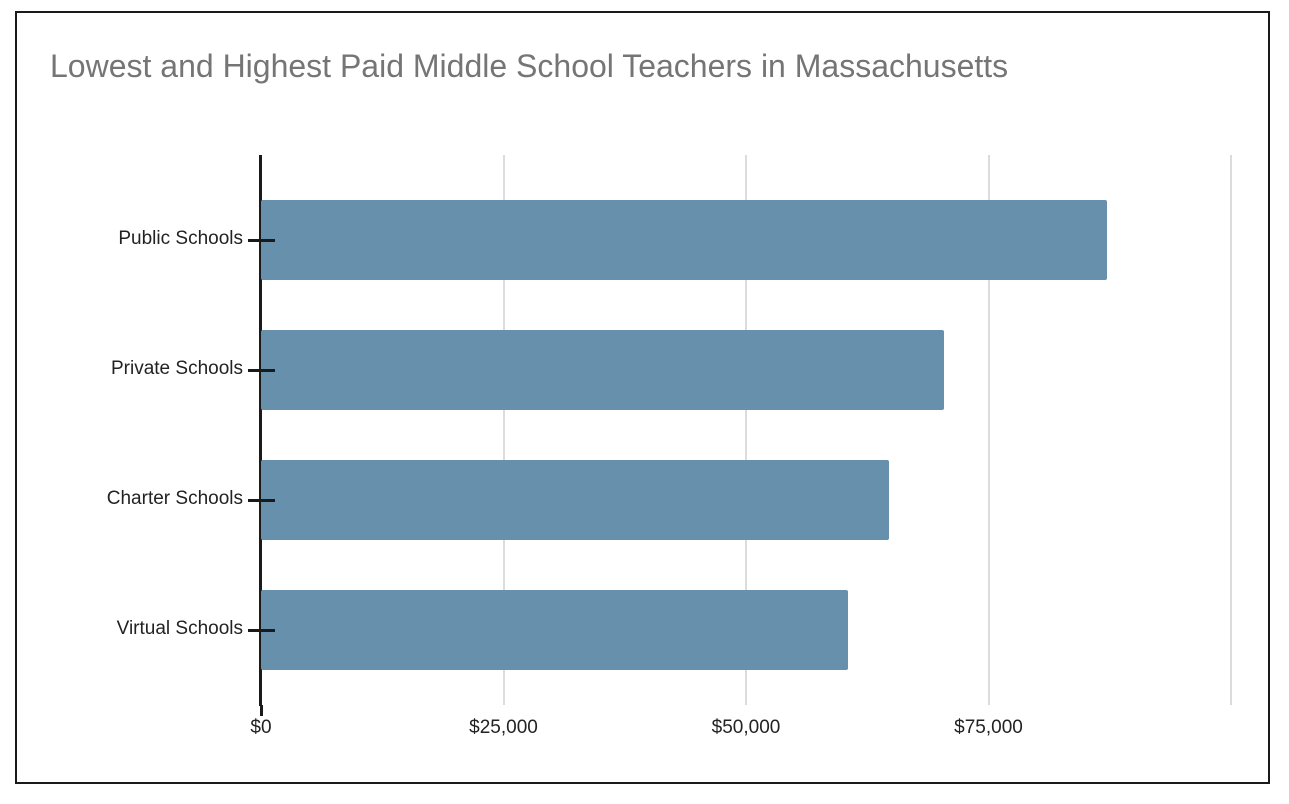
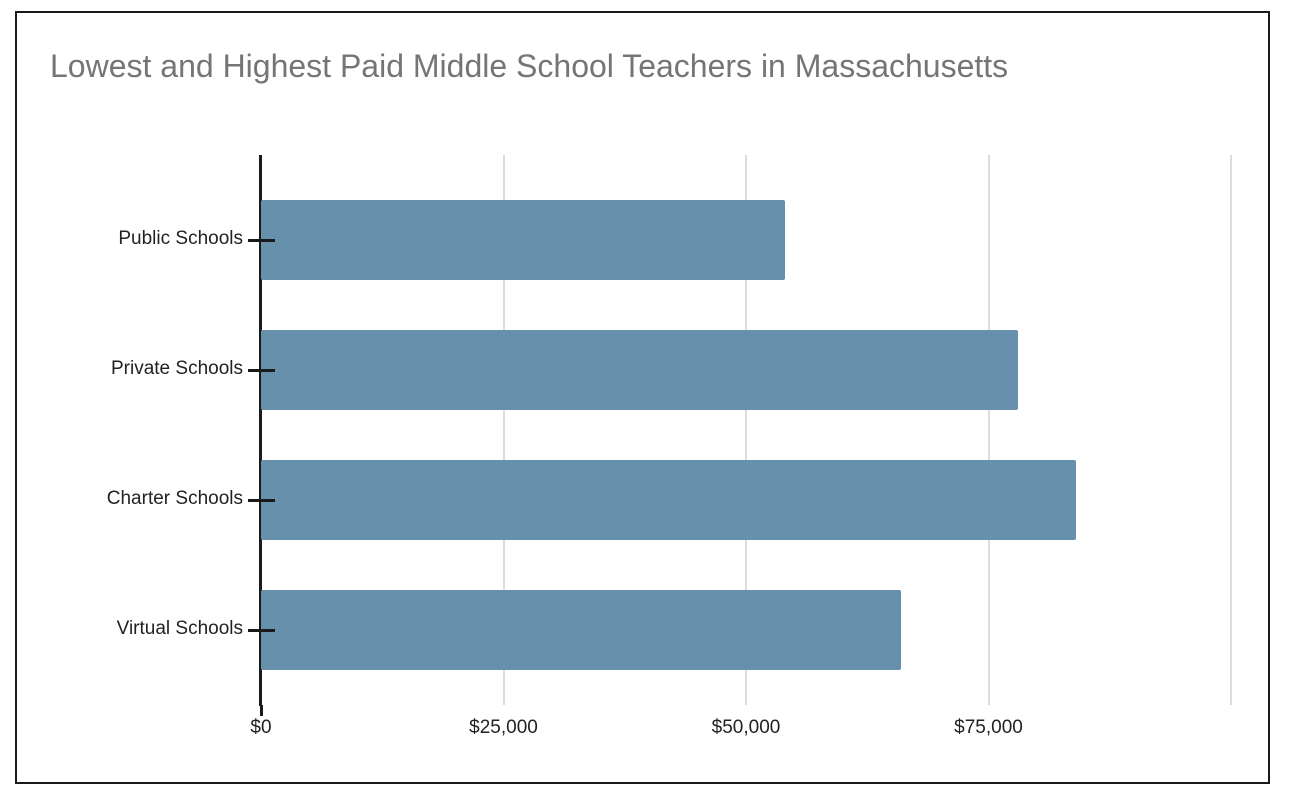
Public Schools: $87000 -> $54000
Private Schools: $70000 -> $78000
Charter Schools: $65000 -> $84000
Virtual Schools: $60000 -> $66000
